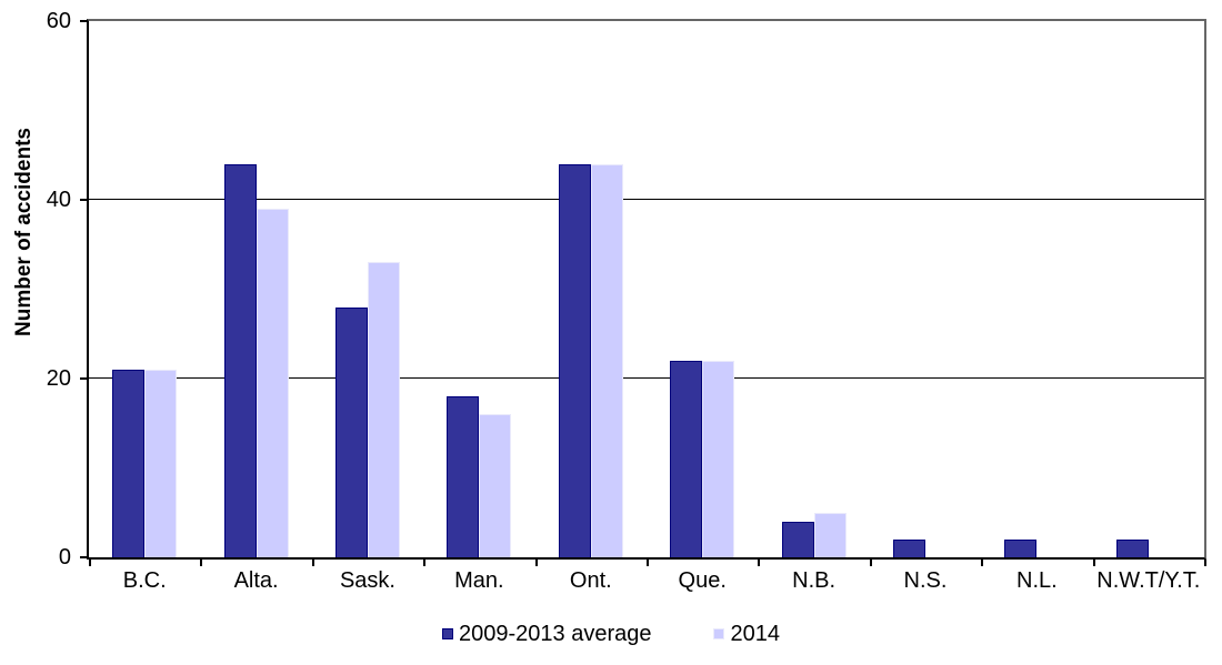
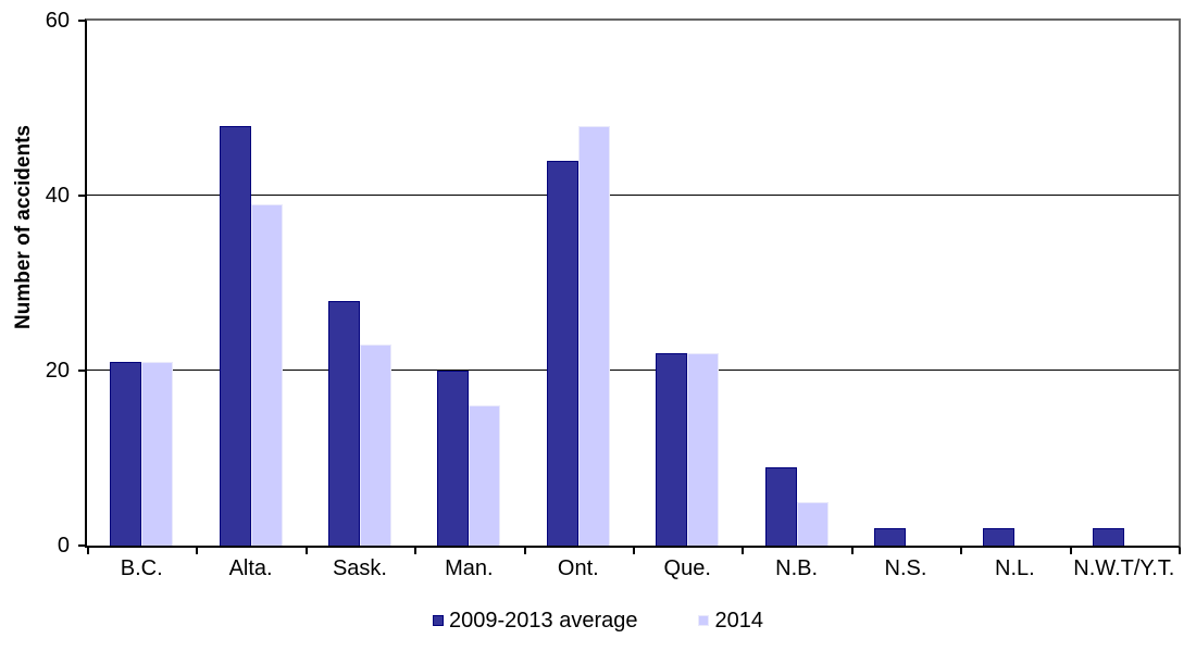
2009-2013 average/Alta.: 44 -> 48
2014/Sask.: 33 -> 23
2009-2013 average/Man.: 18 -> 20
2014/Ont.: 44 -> 48
2009-2013 average/N.B.: 4 -> 9
